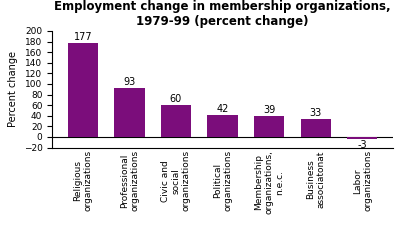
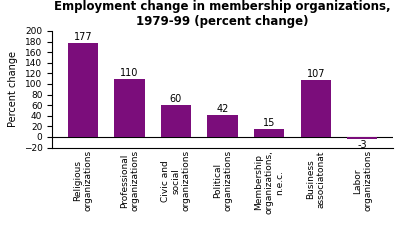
Professional organizations: 93 -> 110
Membership organizations, n.e.c.: 39 -> 15
Business associatonat: 33 -> 107
